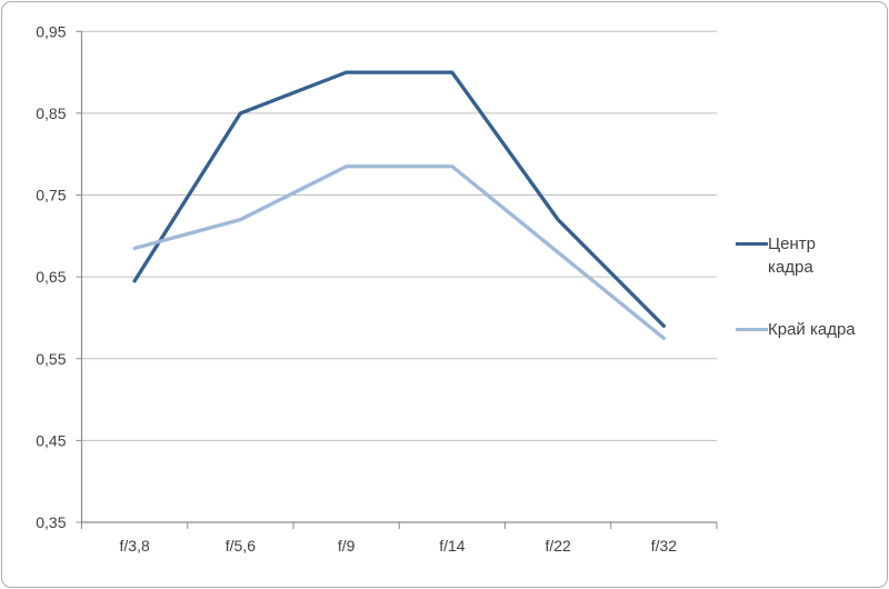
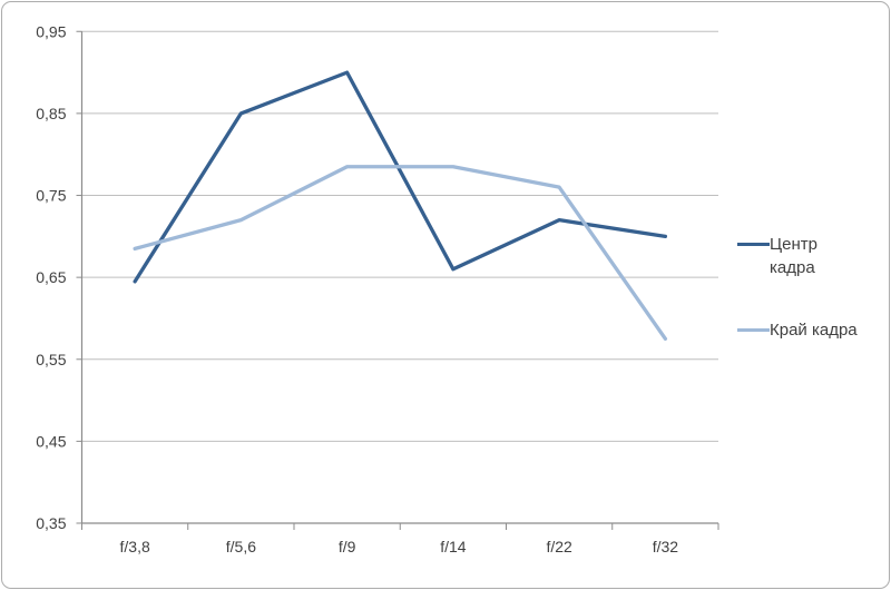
Центр кадра/f/14: 0,90 -> 0,66
Край кадра/f/22: 0,68 -> 0,76
Центр кадра/f/32: 0,59 -> 0,70
